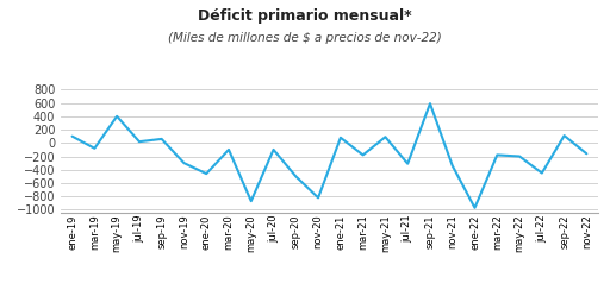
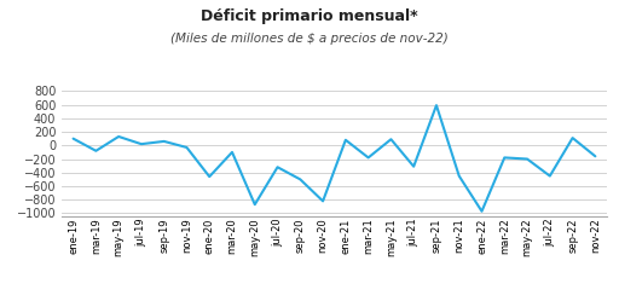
may-19: 400 -> 130
nov-19: -300 -> -30
jul-20: -100 -> -320
nov-21: -340 -> -450
